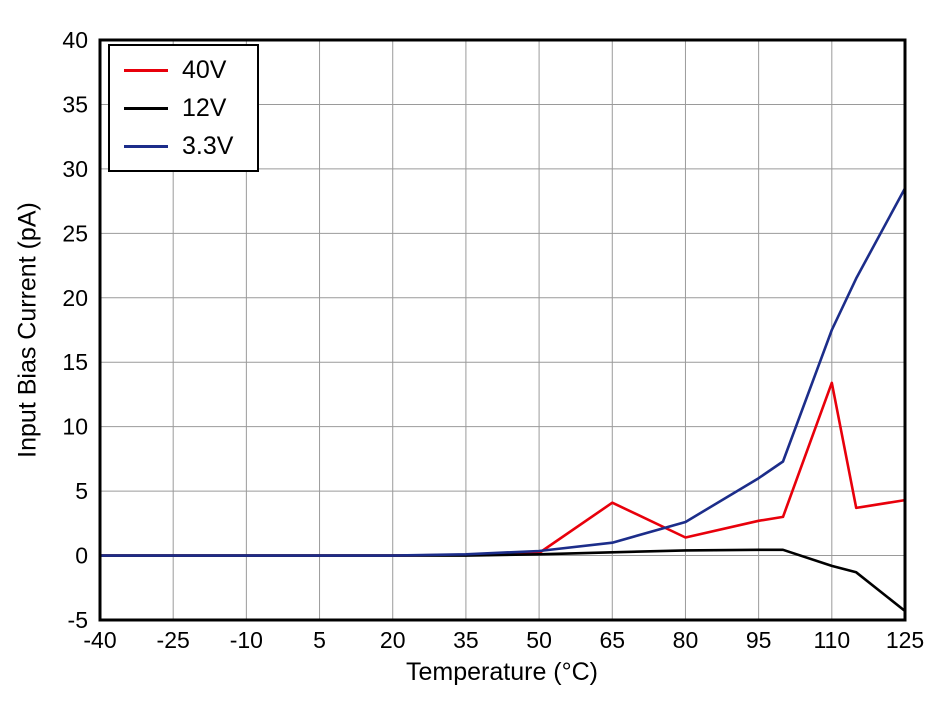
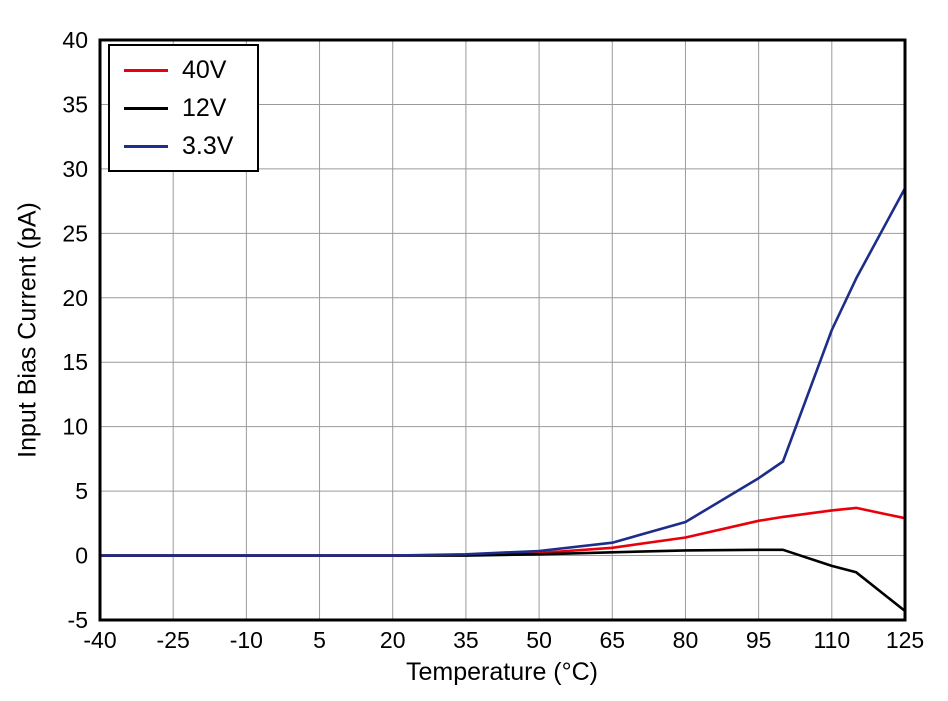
40V/65: 4.1 -> 0.6
40V/110: 13.4 -> 3.5
40V/125: 4.3 -> 2.9
